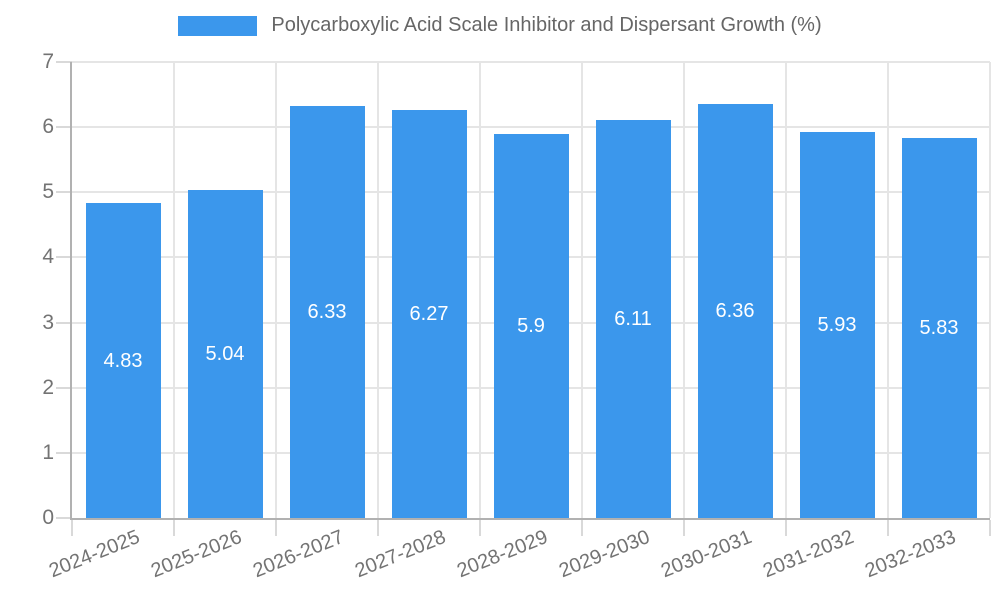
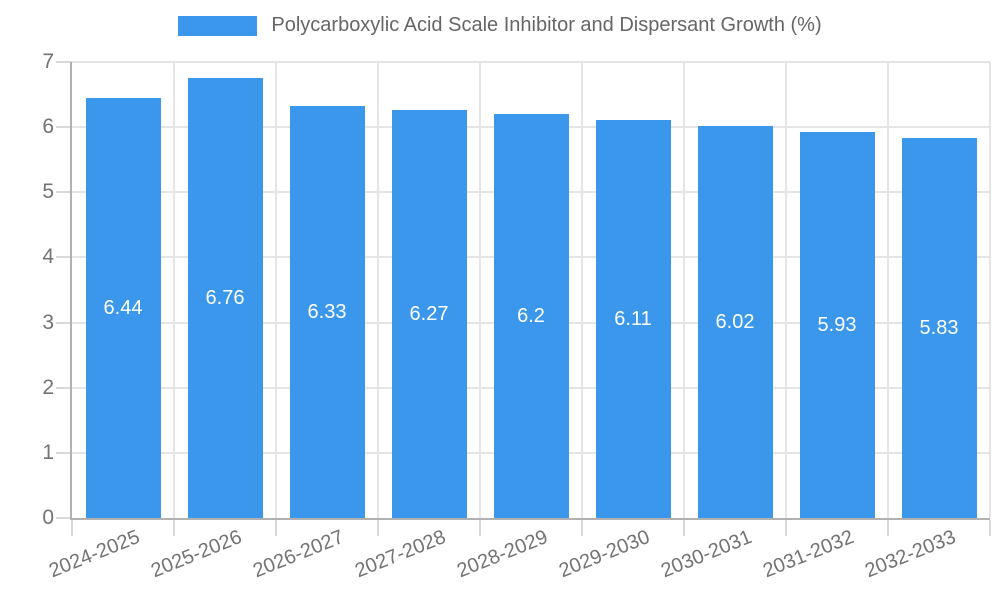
2024-2025: 4.83 -> 6.44
2025-2026: 5.04 -> 6.76
2028-2029: 5.9 -> 6.2
2030-2031: 6.36 -> 6.02
